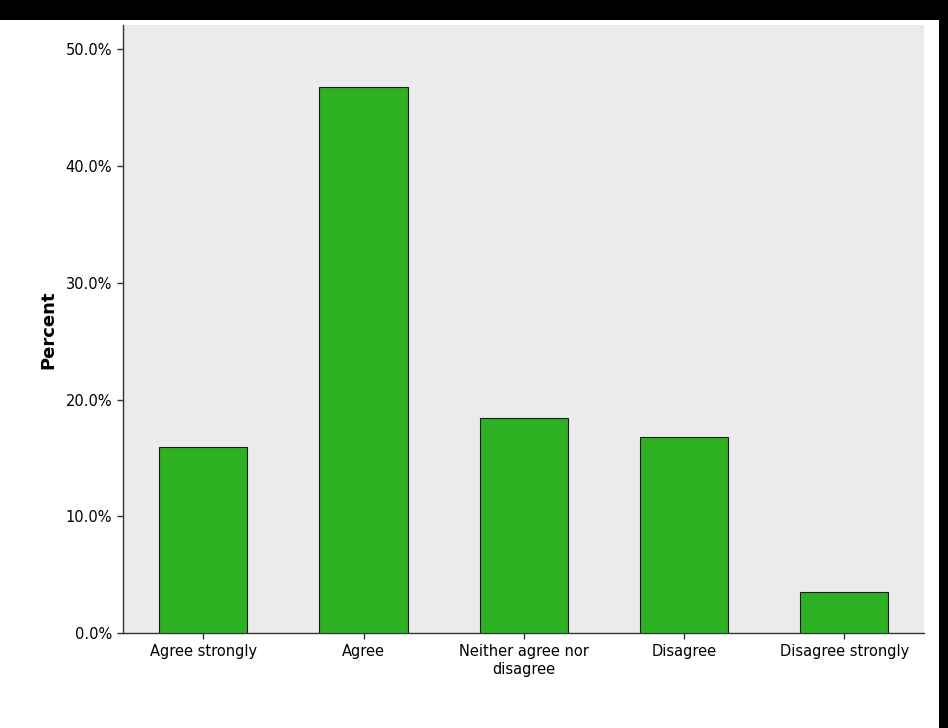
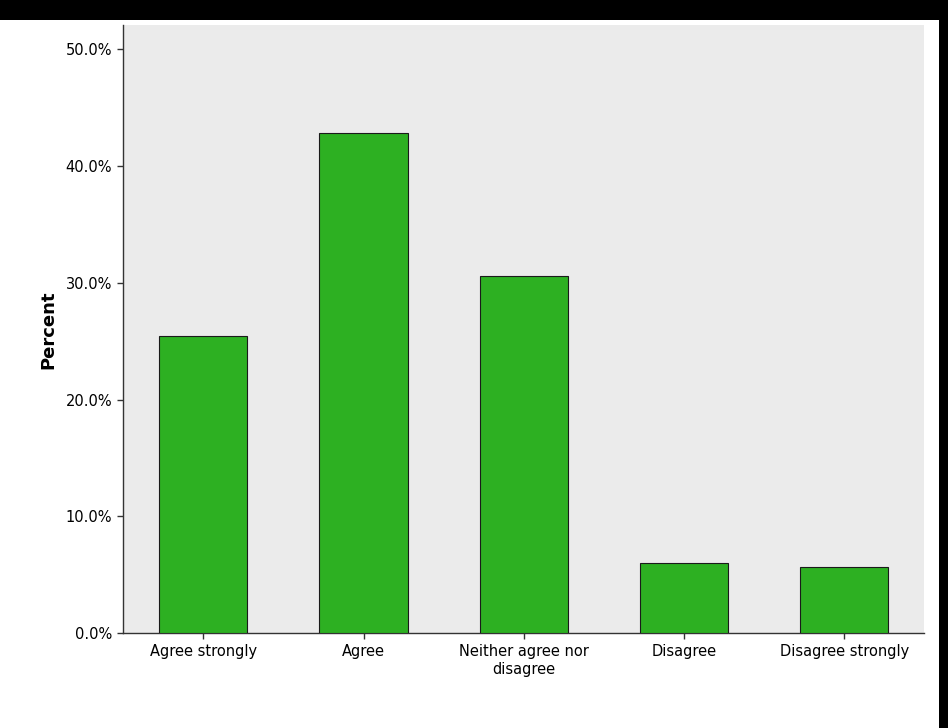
Agree strongly: 15.9% -> 25.4%
Agree: 46.7% -> 42.8%
Neither agree nor disagree: 18.4% -> 30.6%
Disagree: 16.8% -> 6.0%
Disagree strongly: 3.5% -> 5.7%
